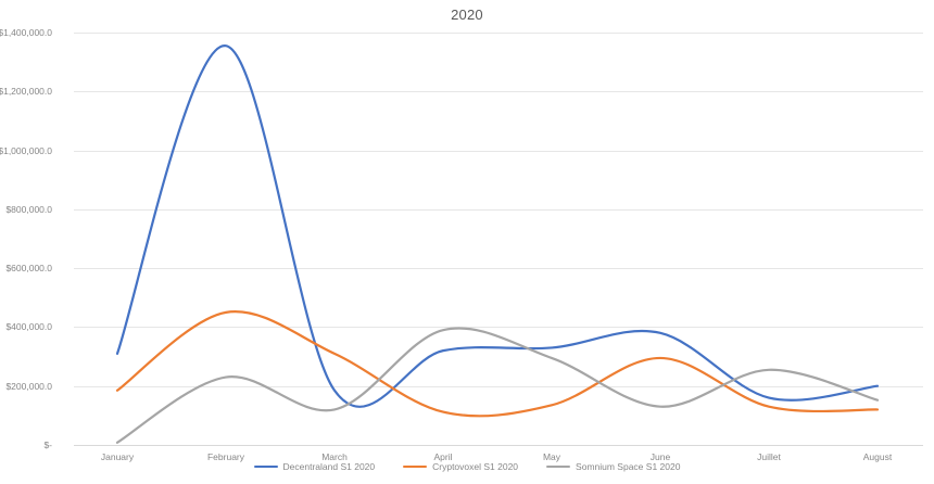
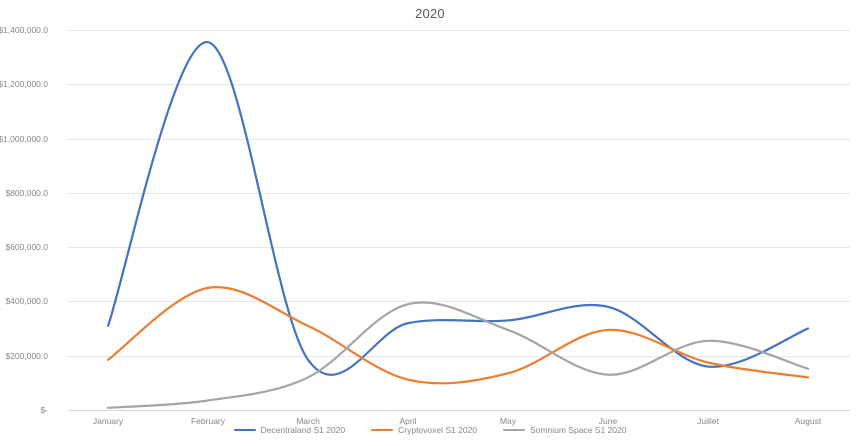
Somnium Space S1 2020/February: $230000 -> $40000
Cryptovoxel S1 2020/Juillet: $130000 -> $180000
Decentraland S1 2020/August: $200000 -> $300000
